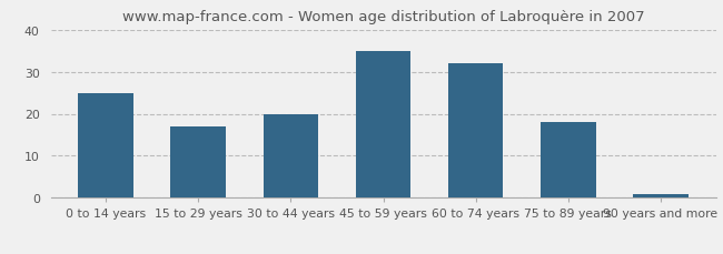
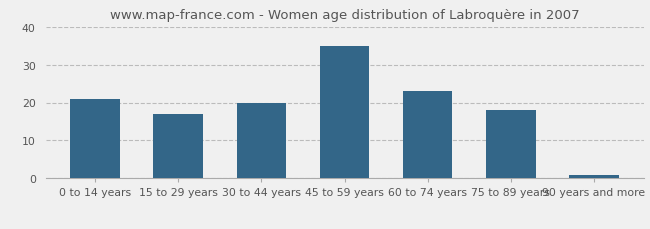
0 to 14 years: 25 -> 21
60 to 74 years: 32 -> 23
